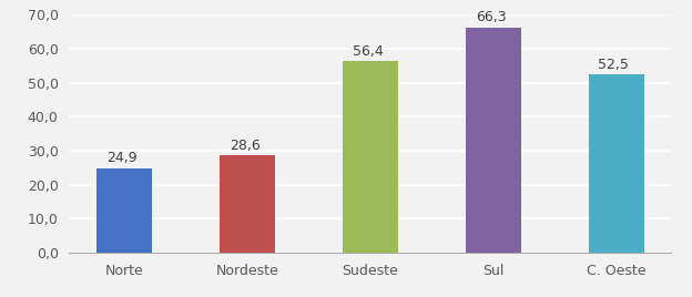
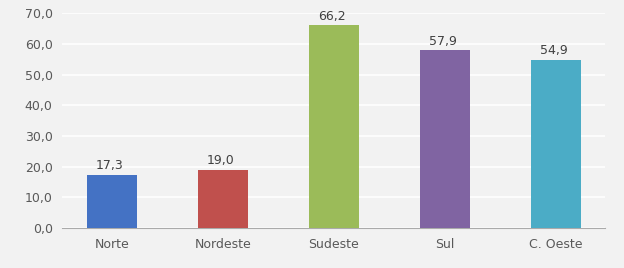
Norte: 24,9 -> 17,3
Nordeste: 28,6 -> 19,0
Sudeste: 56,4 -> 66,2
Sul: 66,3 -> 57,9
C. Oeste: 52,5 -> 54,9
